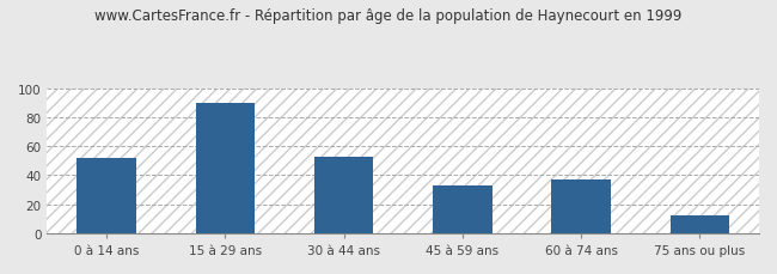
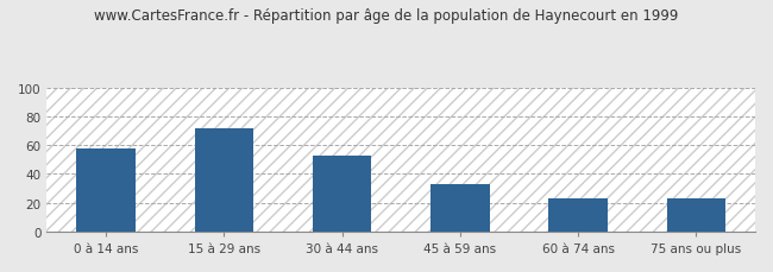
0 à 14 ans: 52 -> 58
15 à 29 ans: 90 -> 72
60 à 74 ans: 37 -> 23
75 ans ou plus: 12 -> 23
